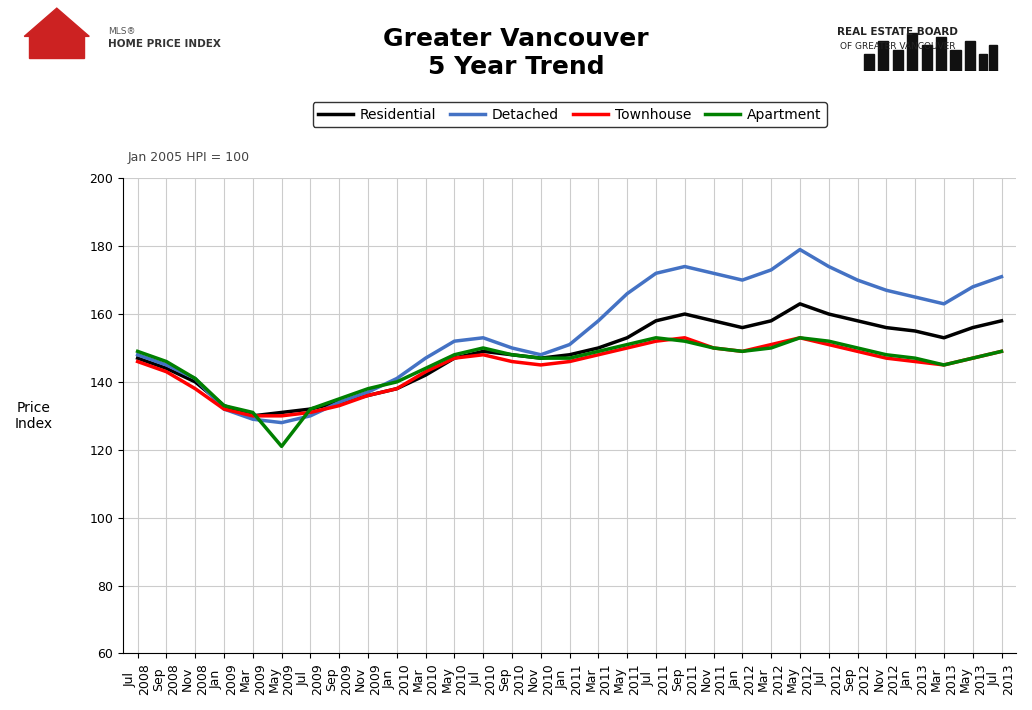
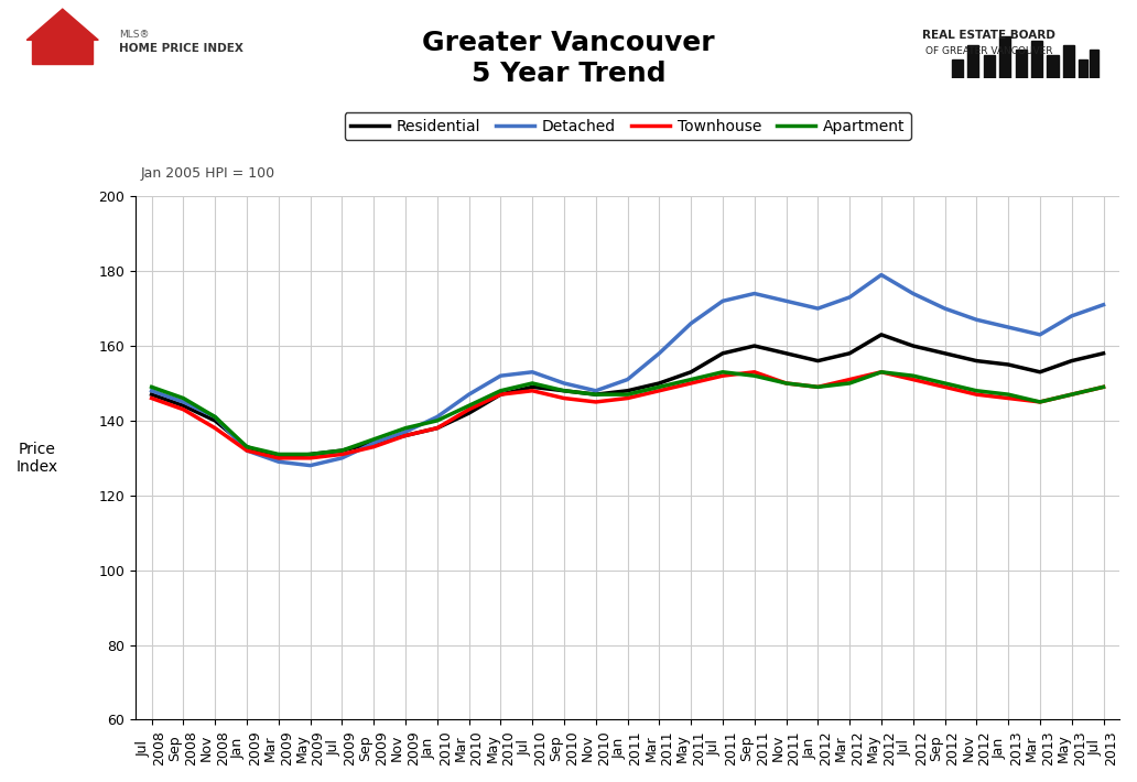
Apartment/May 2009: 121 -> 131
